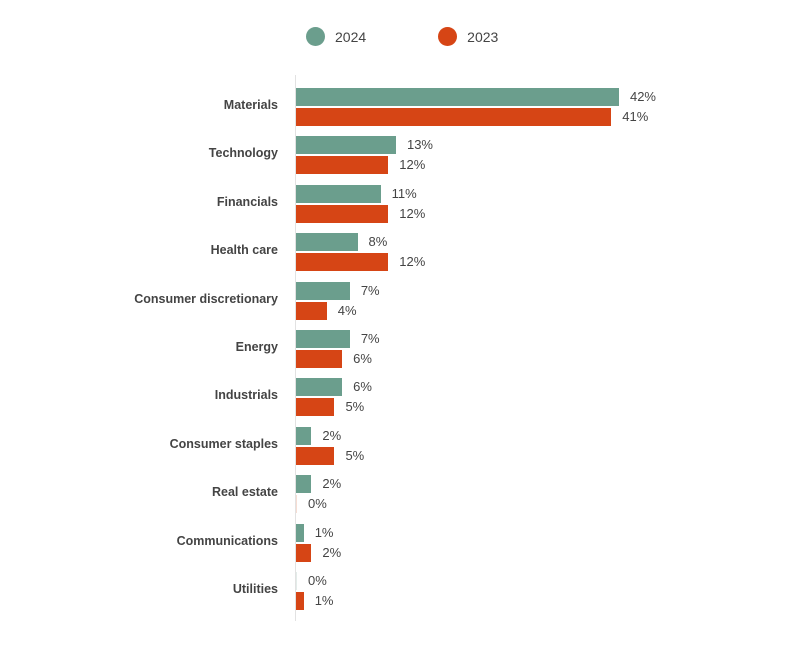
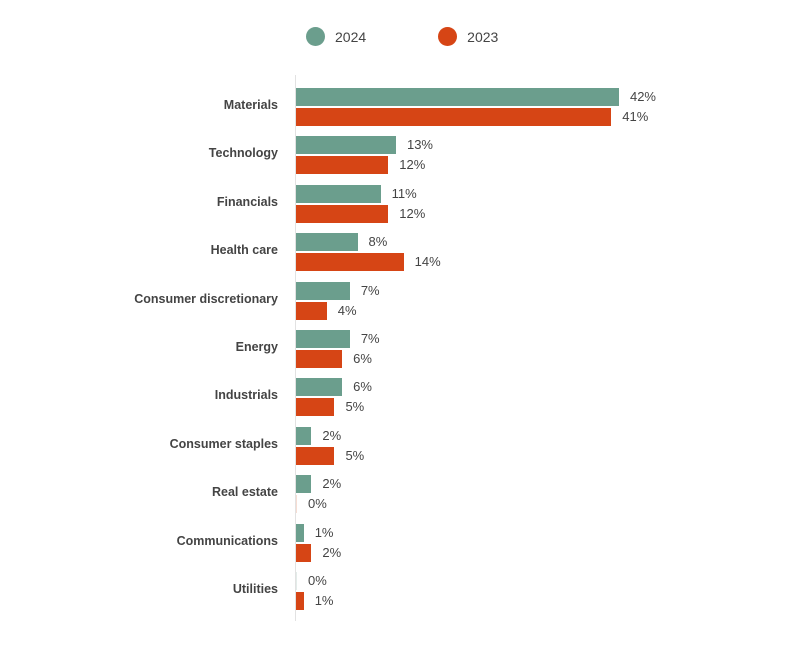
2023/Health care: 12% -> 14%
